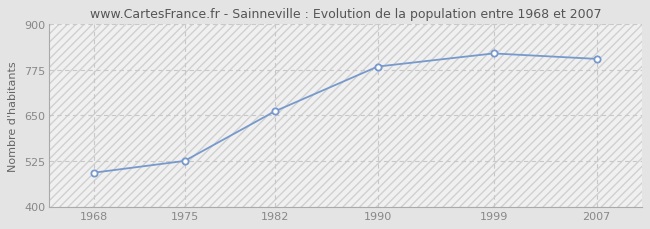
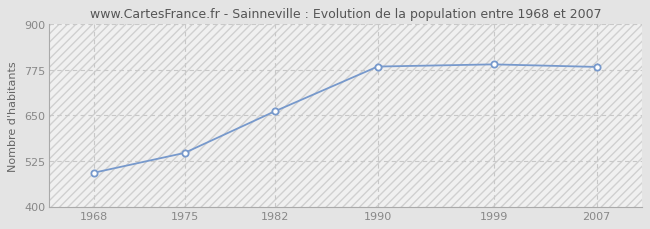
1975: 525 -> 547
1999: 820 -> 790
2007: 805 -> 783
